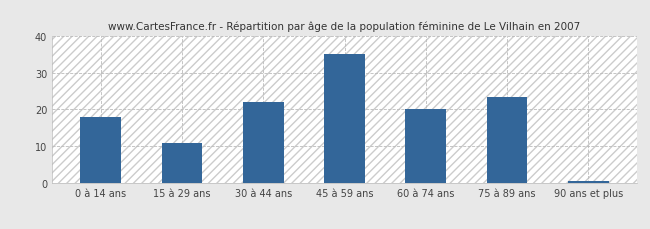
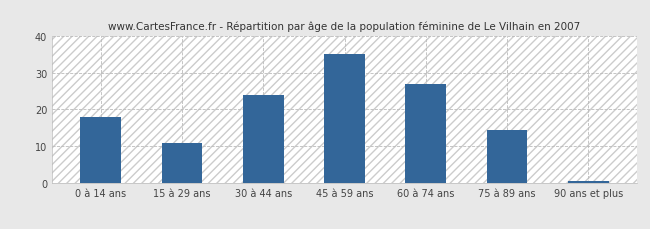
30 à 44 ans: 22.0 -> 24.0
60 à 74 ans: 20.0 -> 27.0
75 à 89 ans: 23.5 -> 14.5
